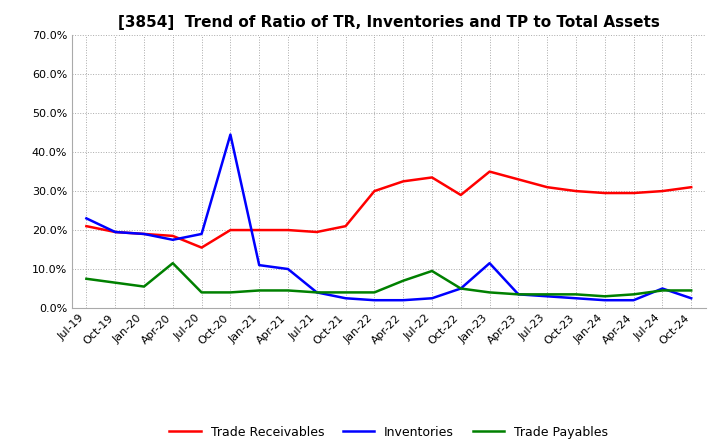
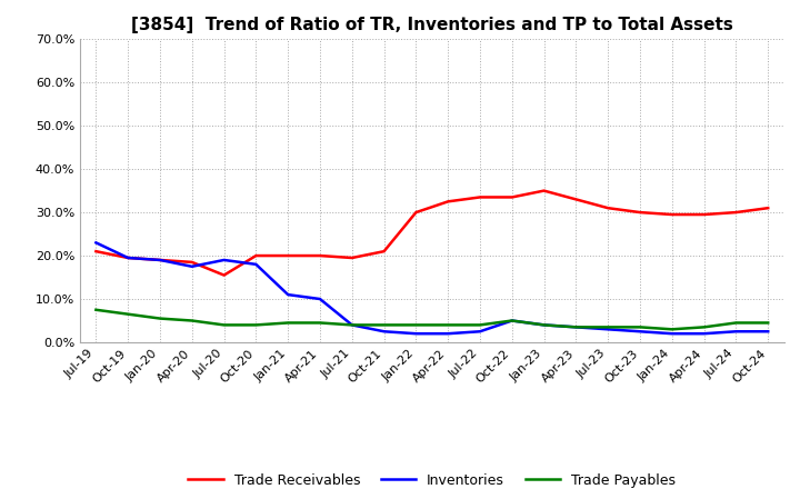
Trade Payables/Apr-20: 11.5% -> 5.0%
Inventories/Oct-20: 44.5% -> 18.0%
Trade Payables/Apr-22: 7.0% -> 4.0%
Trade Payables/Jul-22: 9.5% -> 4.0%
Trade Receivables/Oct-22: 29.0% -> 33.5%
Inventories/Jan-23: 11.5% -> 4.0%
Inventories/Jul-24: 5.0% -> 2.5%
